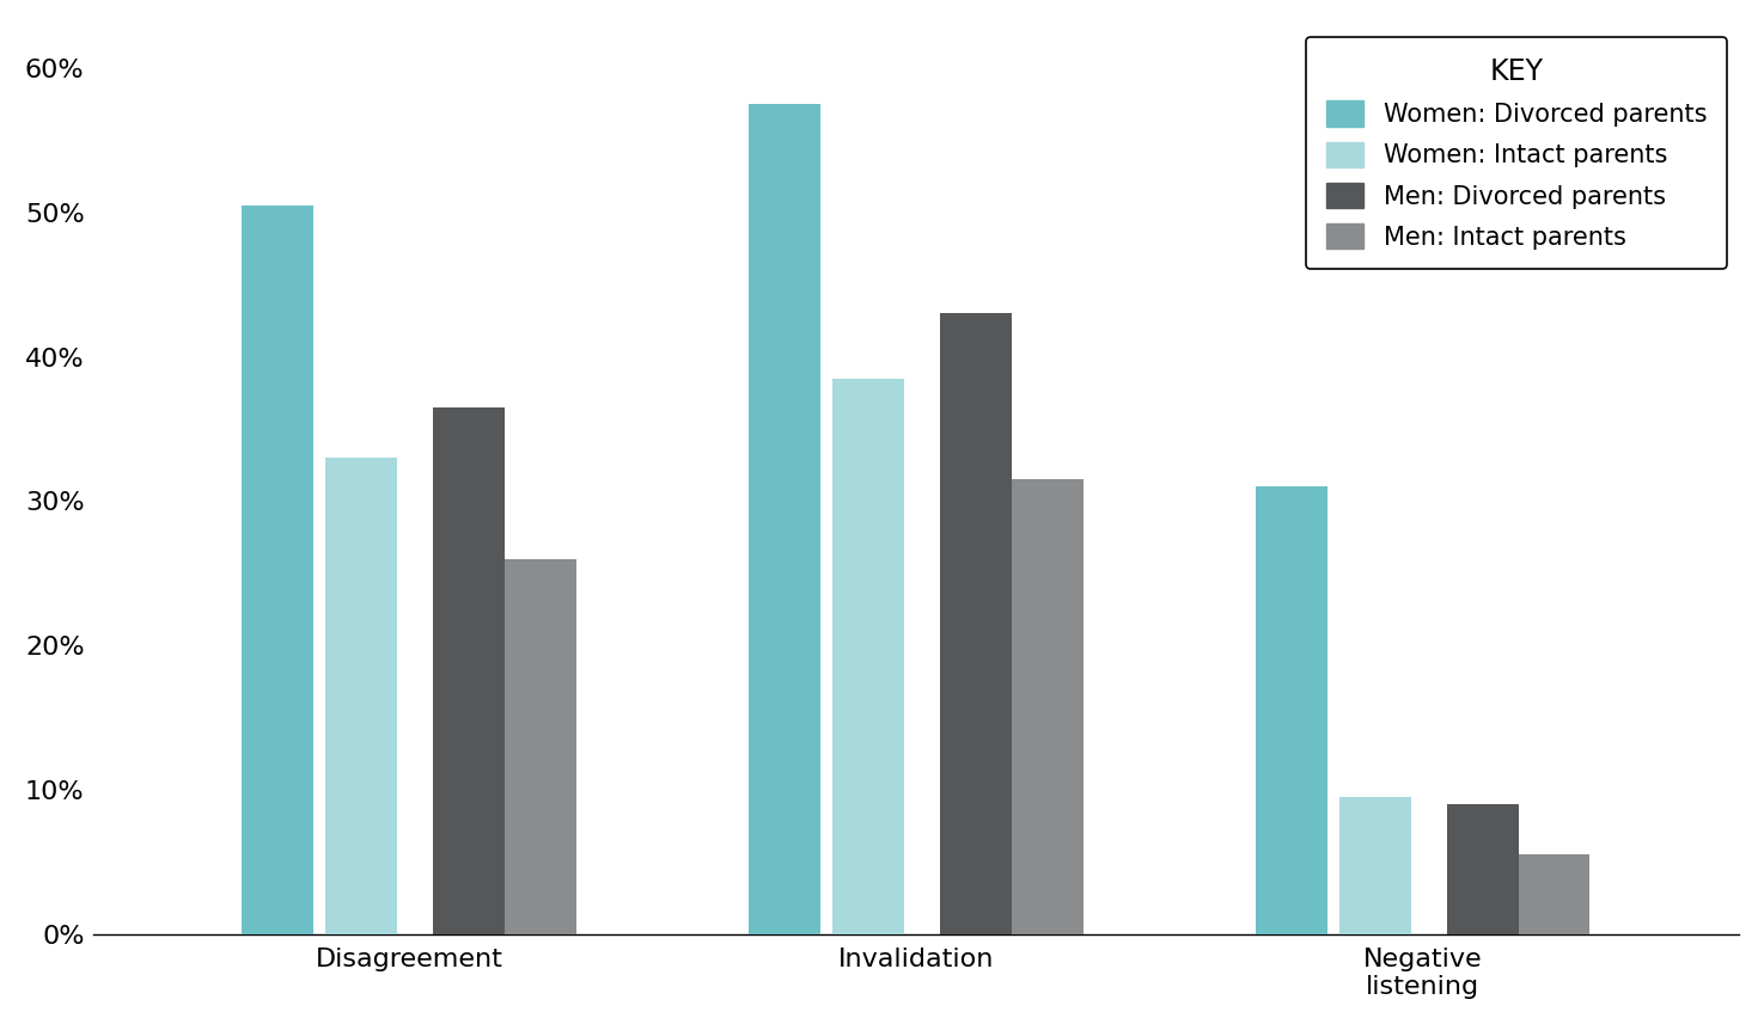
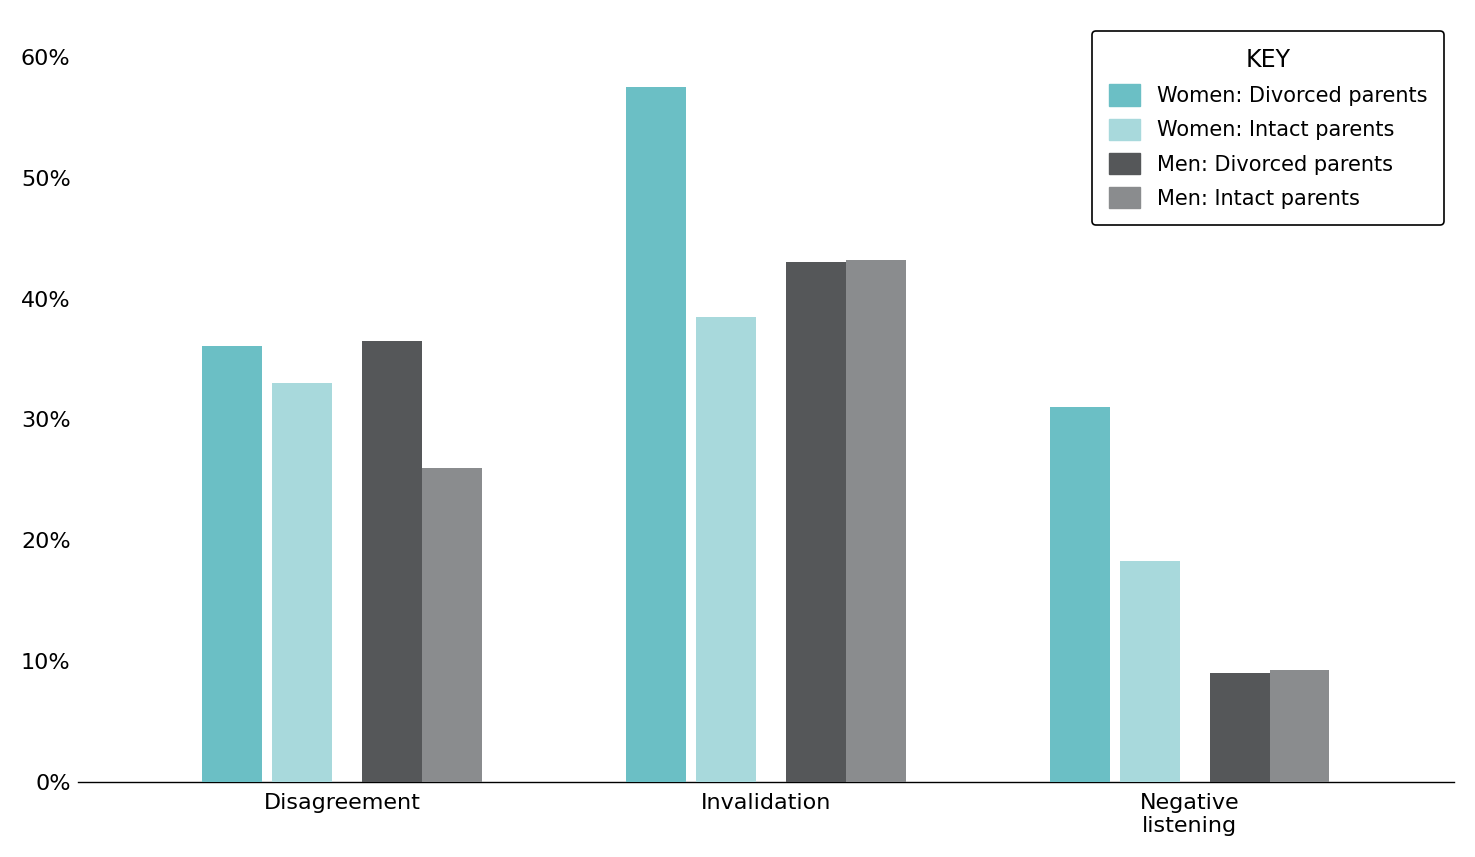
Women: Divorced parents/Disagreement: 50.5% -> 36.1%
Men: Intact parents/Invalidation: 31.5% -> 43.2%
Women: Intact parents/Negative listening: 9.5% -> 18.3%
Men: Intact parents/Negative listening: 5.5% -> 9.3%
